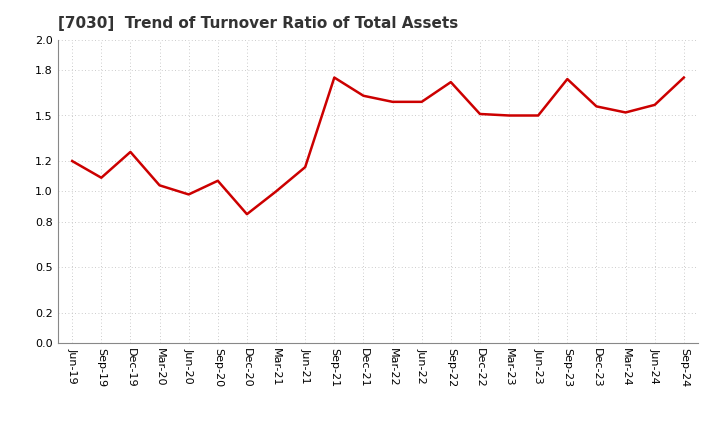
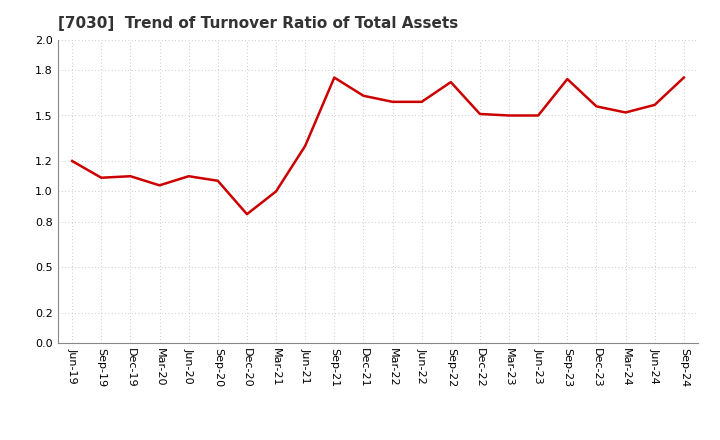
Dec-19: 1.26 -> 1.10
Jun-20: 0.98 -> 1.10
Jun-21: 1.16 -> 1.30
